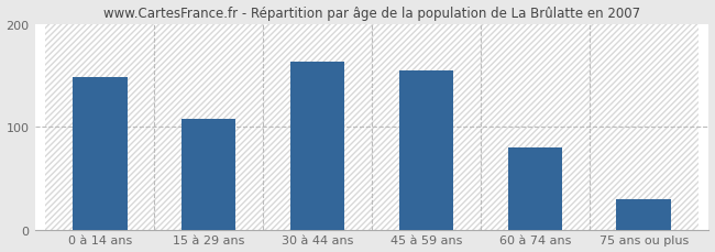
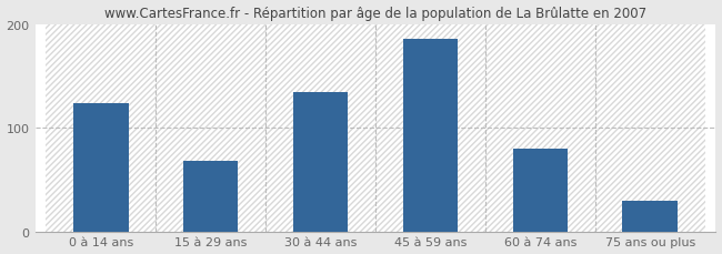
0 à 14 ans: 148 -> 124
15 à 29 ans: 107 -> 68
30 à 44 ans: 163 -> 134
45 à 59 ans: 155 -> 186
